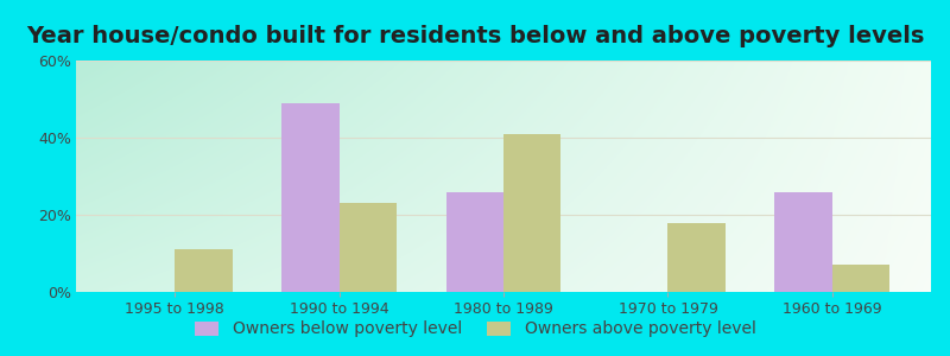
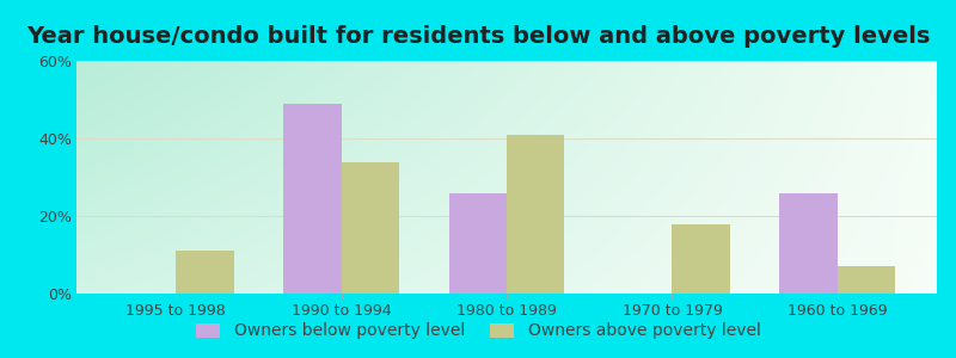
Owners above poverty level/1990 to 1994: 23% -> 34%
